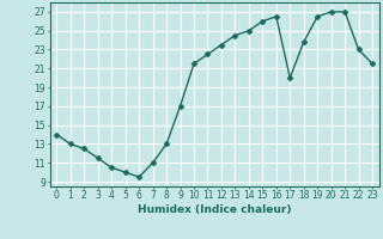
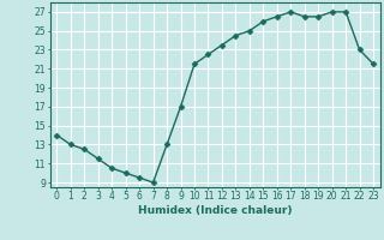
7: 11.0 -> 9.0
17: 20.0 -> 27.0
18: 23.8 -> 26.5
